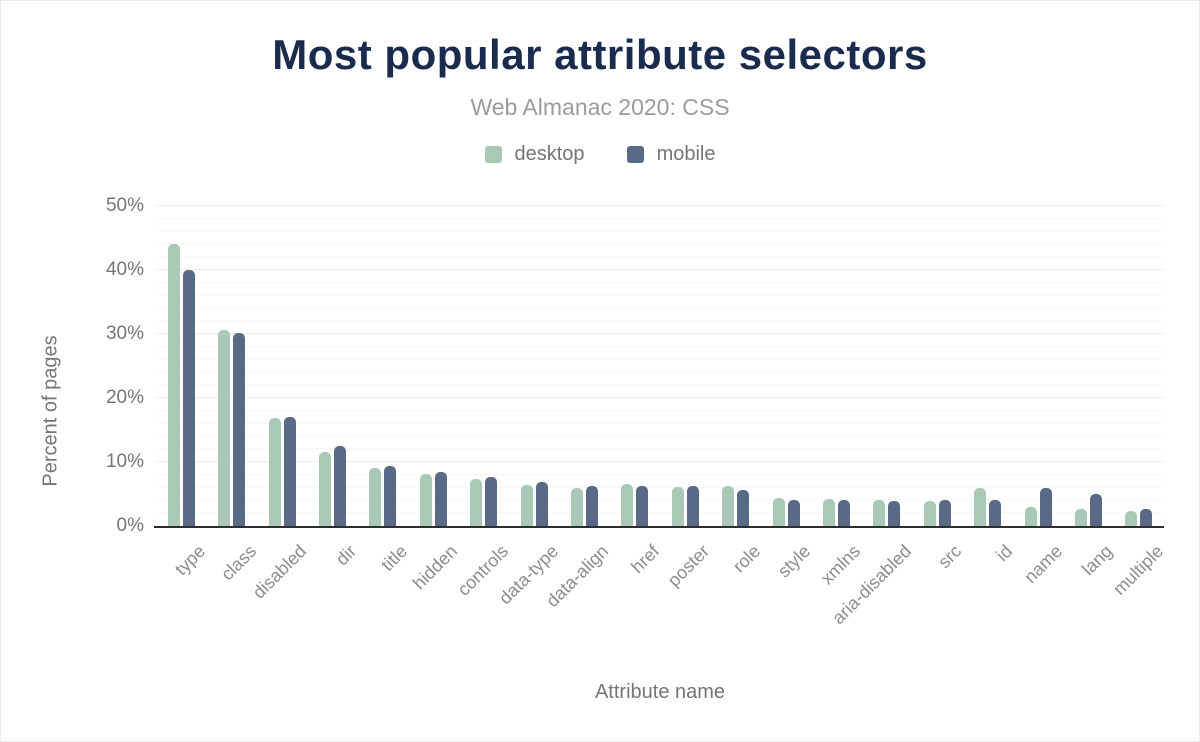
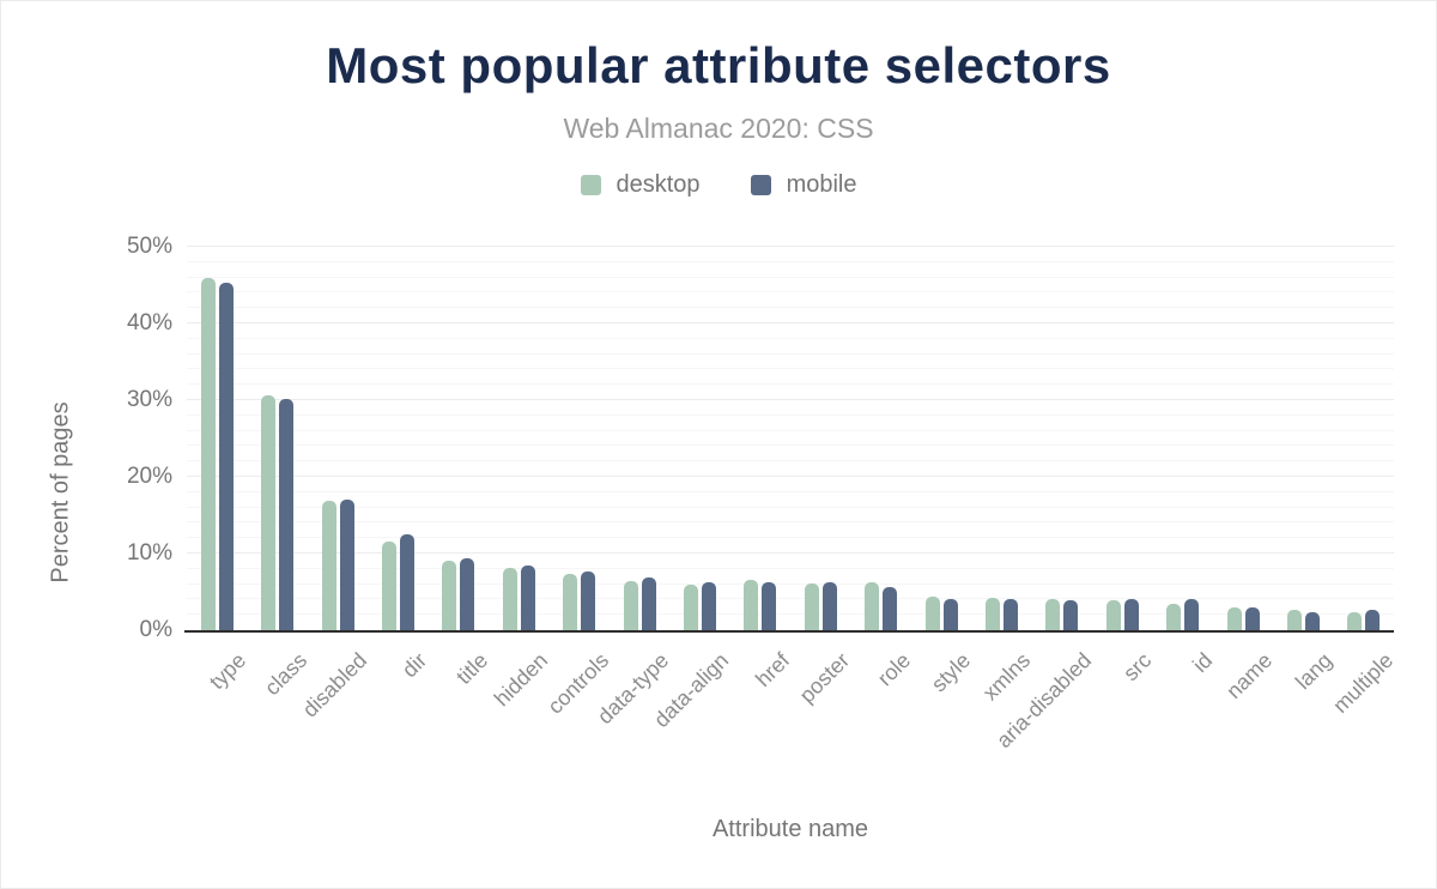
desktop/type: 44% -> 46%
mobile/type: 40% -> 45%
desktop/id: 6% -> 4%
mobile/name: 6% -> 3%
mobile/lang: 5% -> 2%
